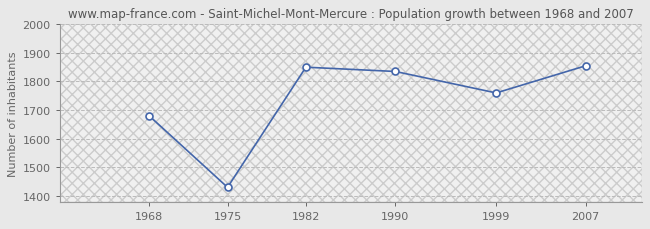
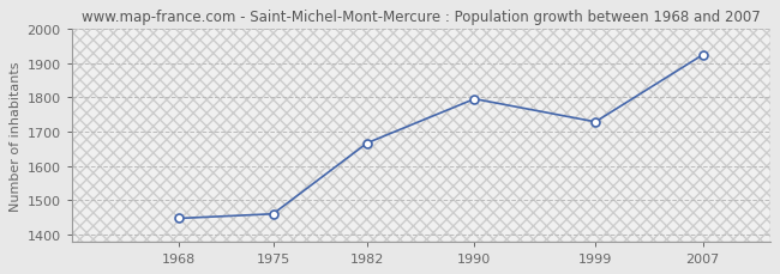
1968: 1680 -> 1447
1975: 1430 -> 1460
1982: 1850 -> 1667
1990: 1835 -> 1796
1999: 1760 -> 1729
2007: 1855 -> 1925
